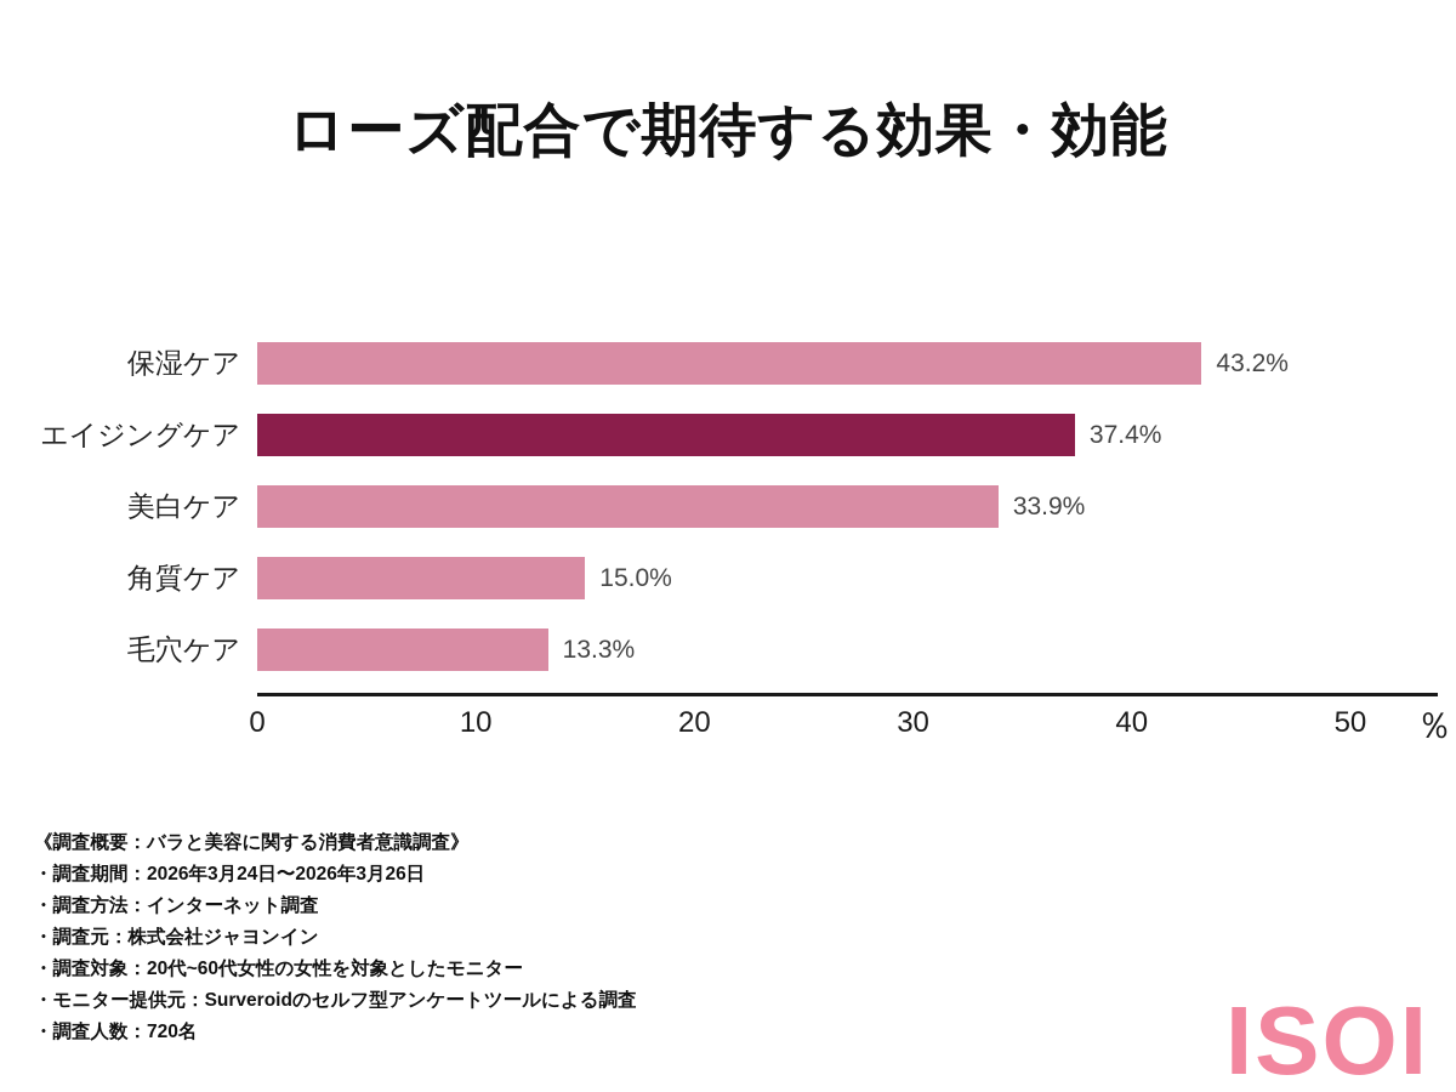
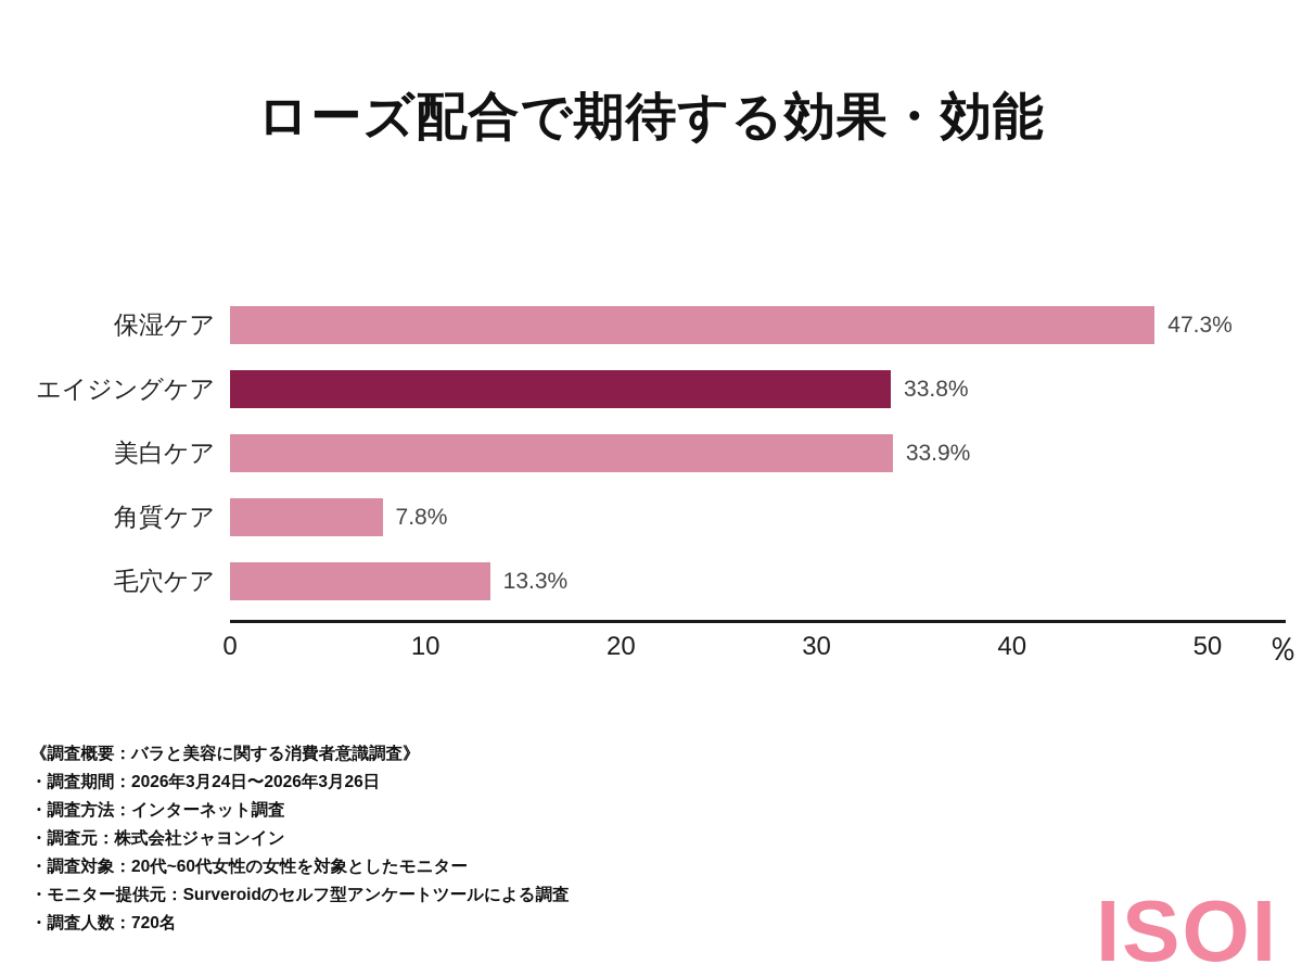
保湿ケア: 43.2% -> 47.3%
エイジングケア: 37.4% -> 33.8%
角質ケア: 15.0% -> 7.8%
